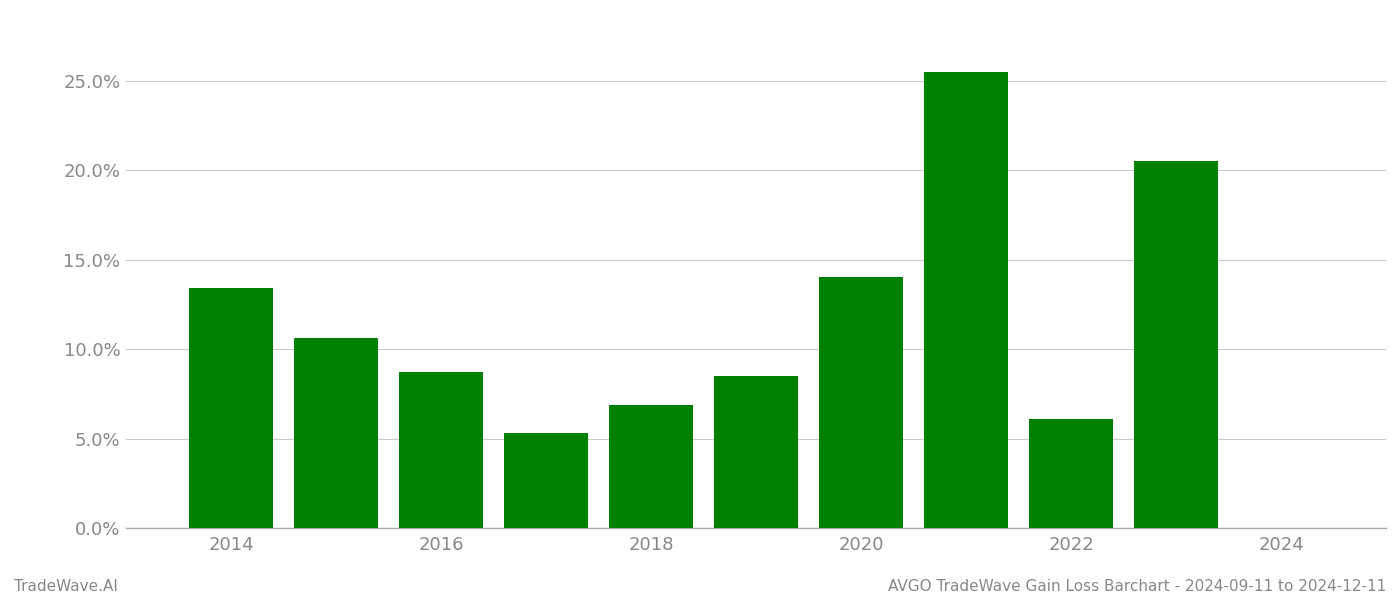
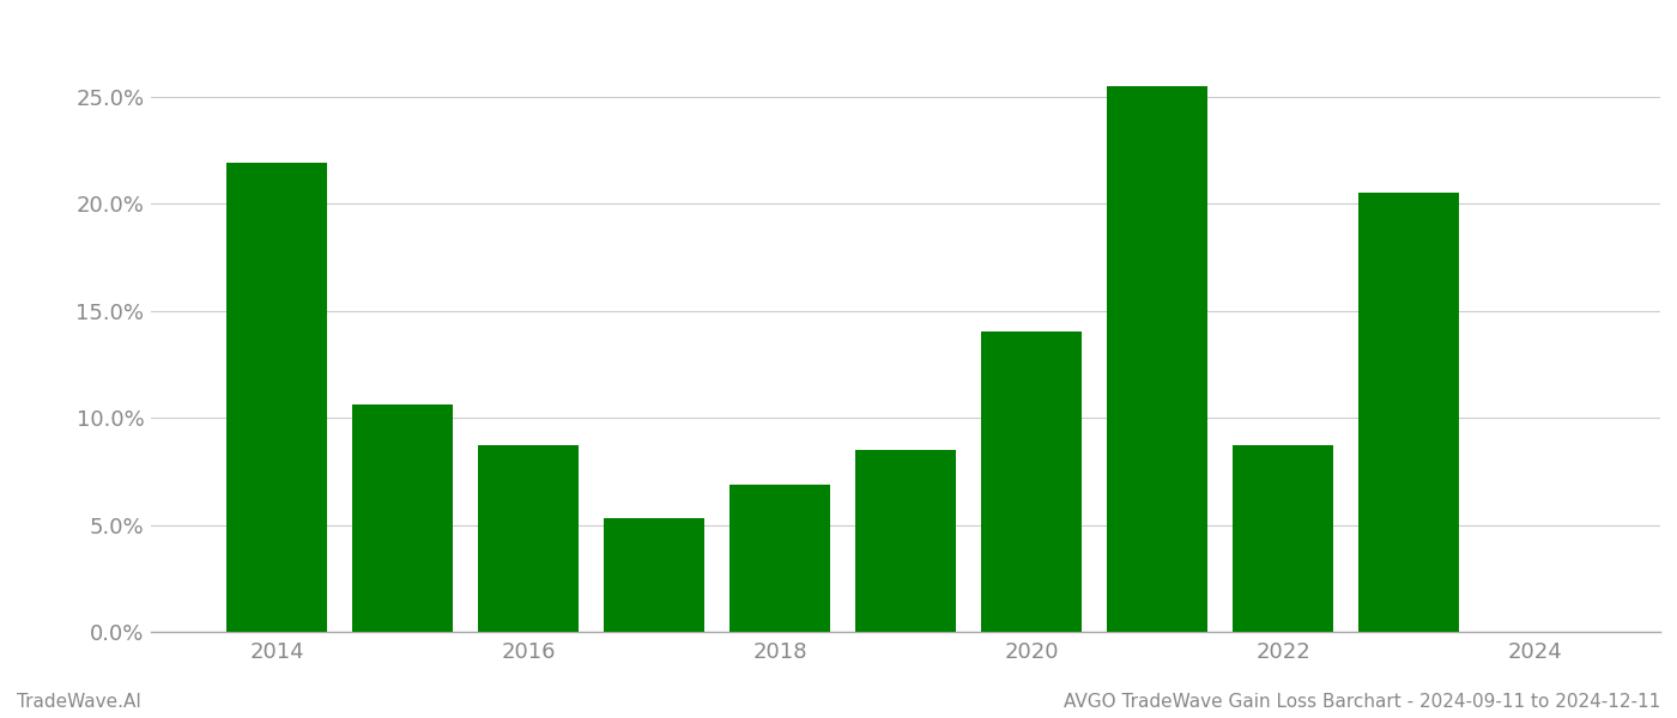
2014: 13.4% -> 21.9%
2022: 6.1% -> 8.7%
